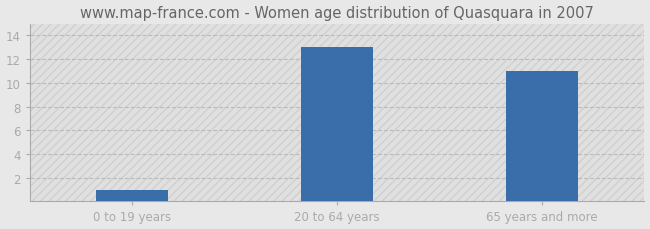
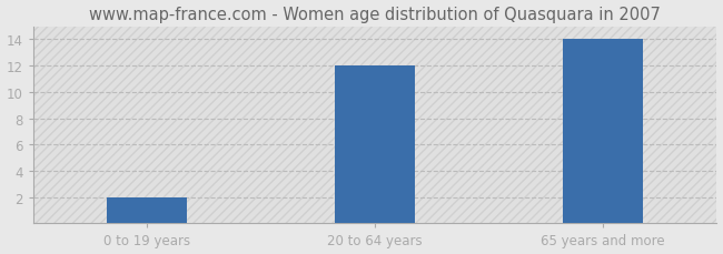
0 to 19 years: 1 -> 2
20 to 64 years: 13 -> 12
65 years and more: 11 -> 14
